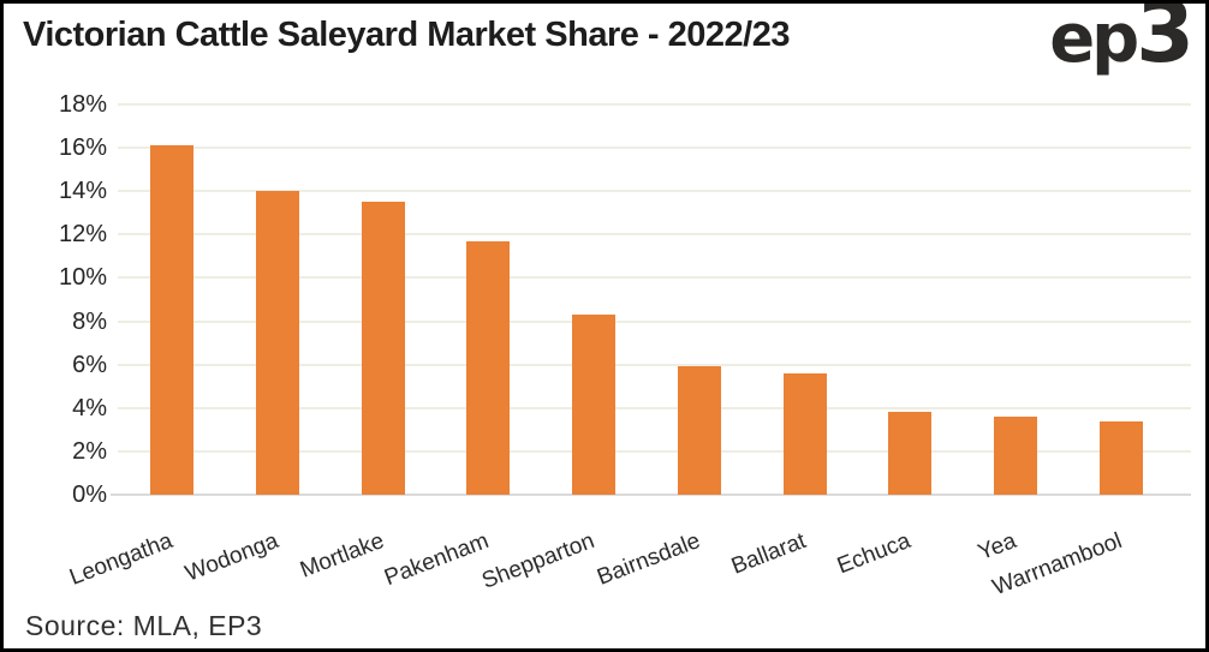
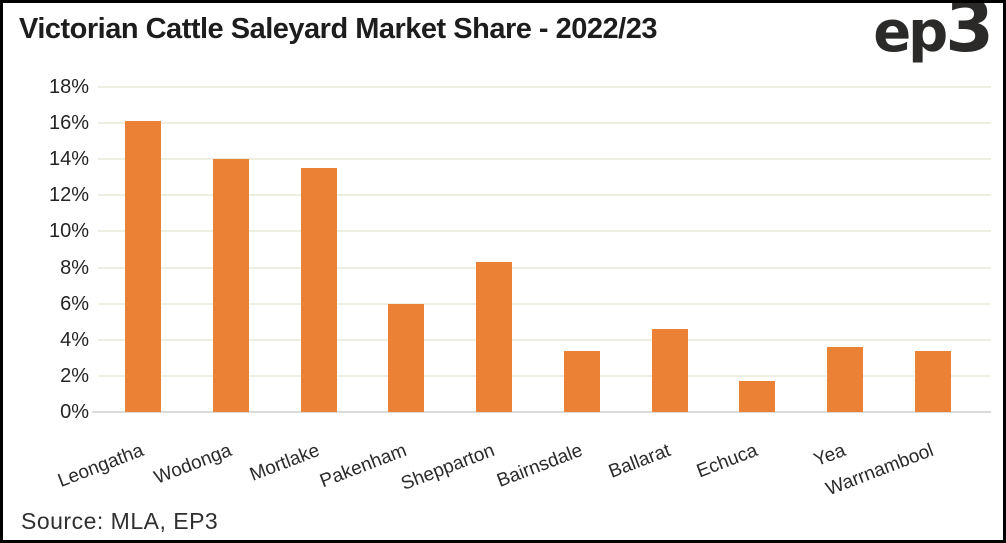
Pakenham: 11.7% -> 6.0%
Bairnsdale: 5.9% -> 3.4%
Ballarat: 5.6% -> 4.6%
Echuca: 3.8% -> 1.7%
